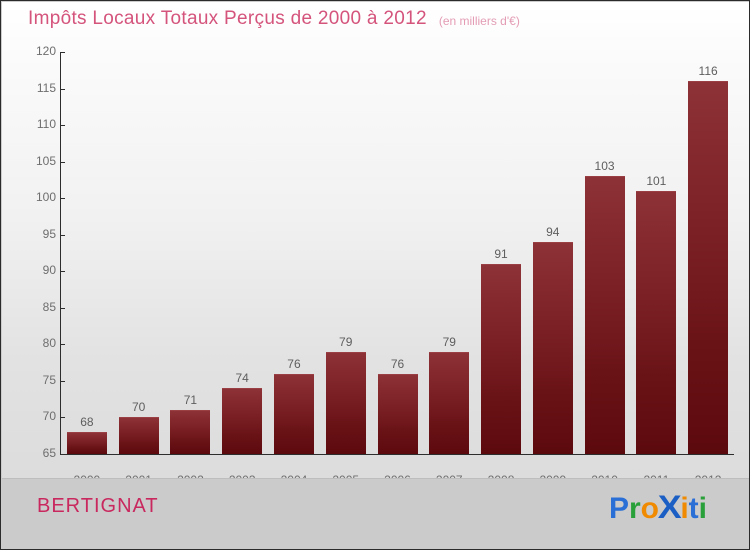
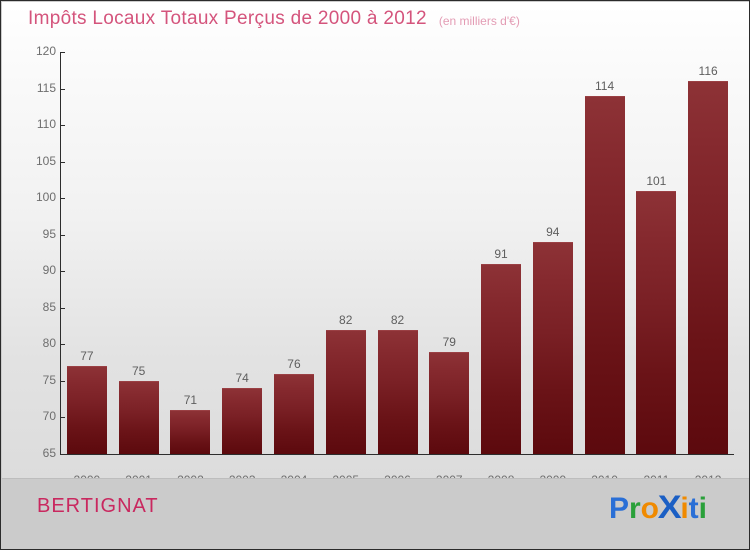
2000: 68 -> 77
2001: 70 -> 75
2005: 79 -> 82
2006: 76 -> 82
2010: 103 -> 114
